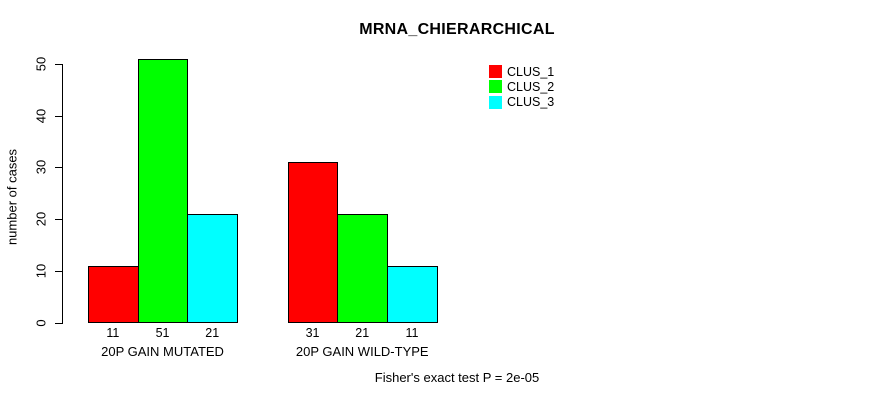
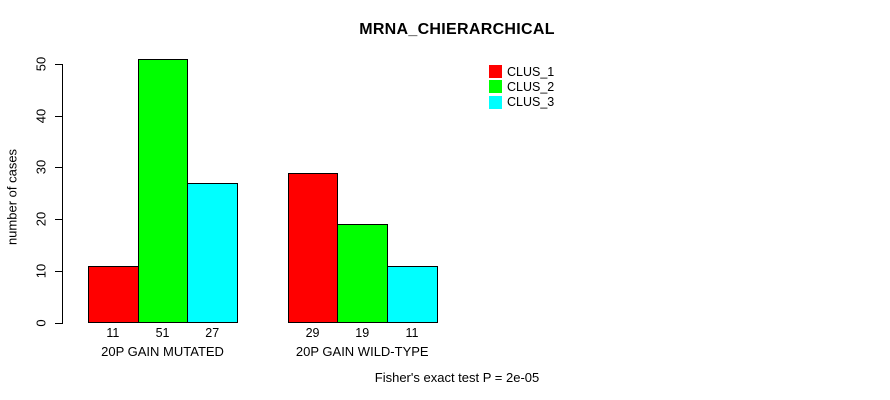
CLUS_3/20P GAIN MUTATED: 21 -> 27
CLUS_1/20P GAIN WILD-TYPE: 31 -> 29
CLUS_2/20P GAIN WILD-TYPE: 21 -> 19
